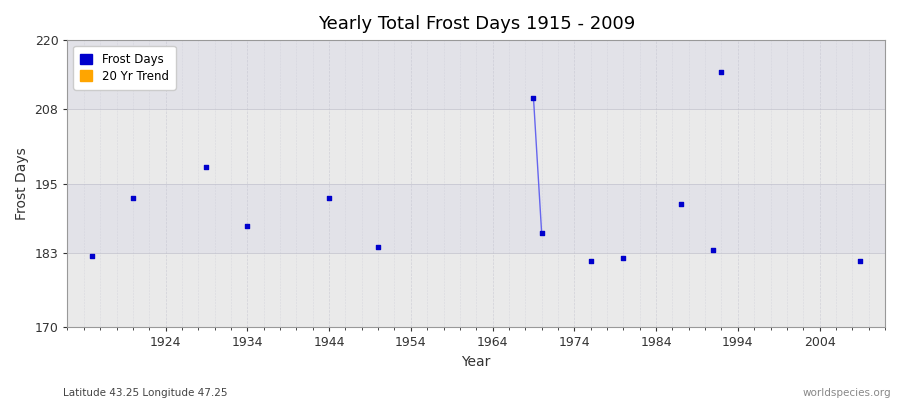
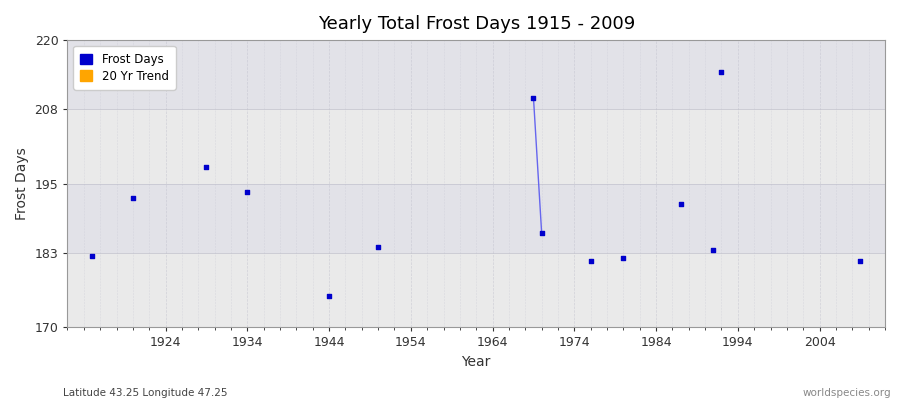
1934: 187.6 -> 193.5
1944: 192.6 -> 175.5
